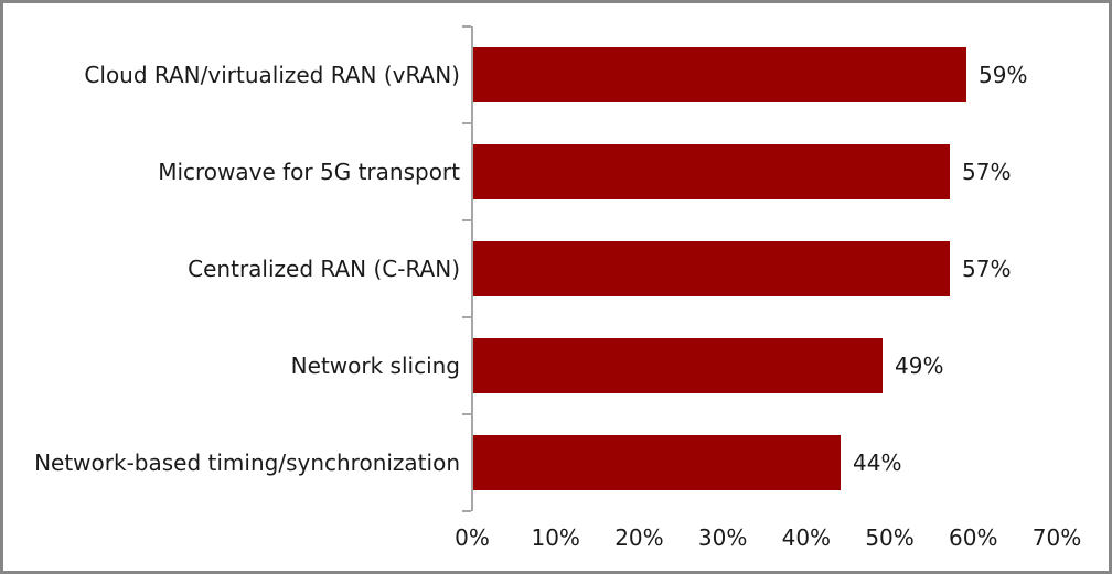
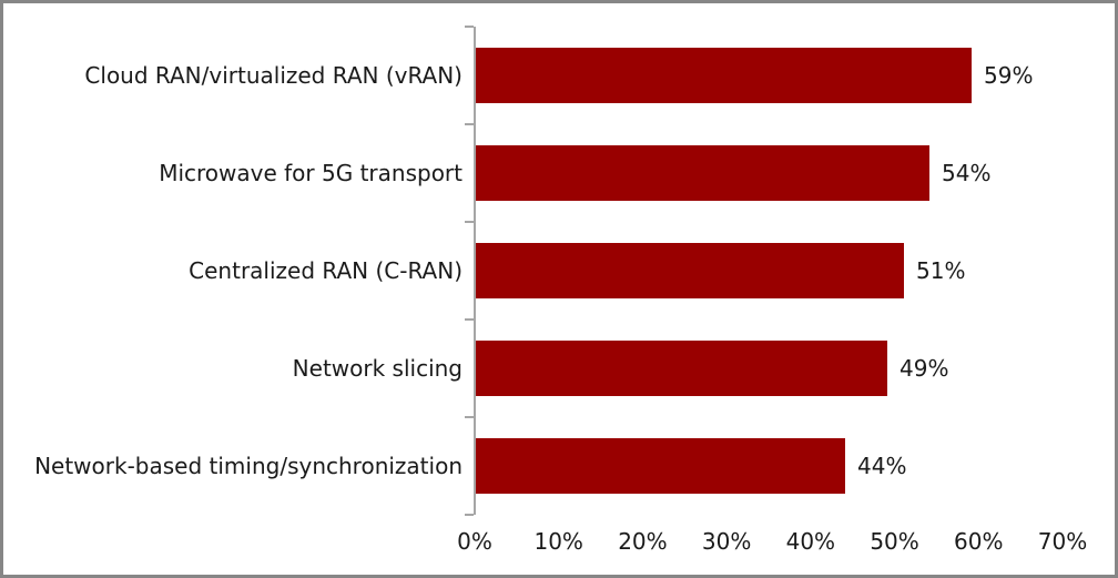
Microwave for 5G transport: 57% -> 54%
Centralized RAN (C-RAN): 57% -> 51%
